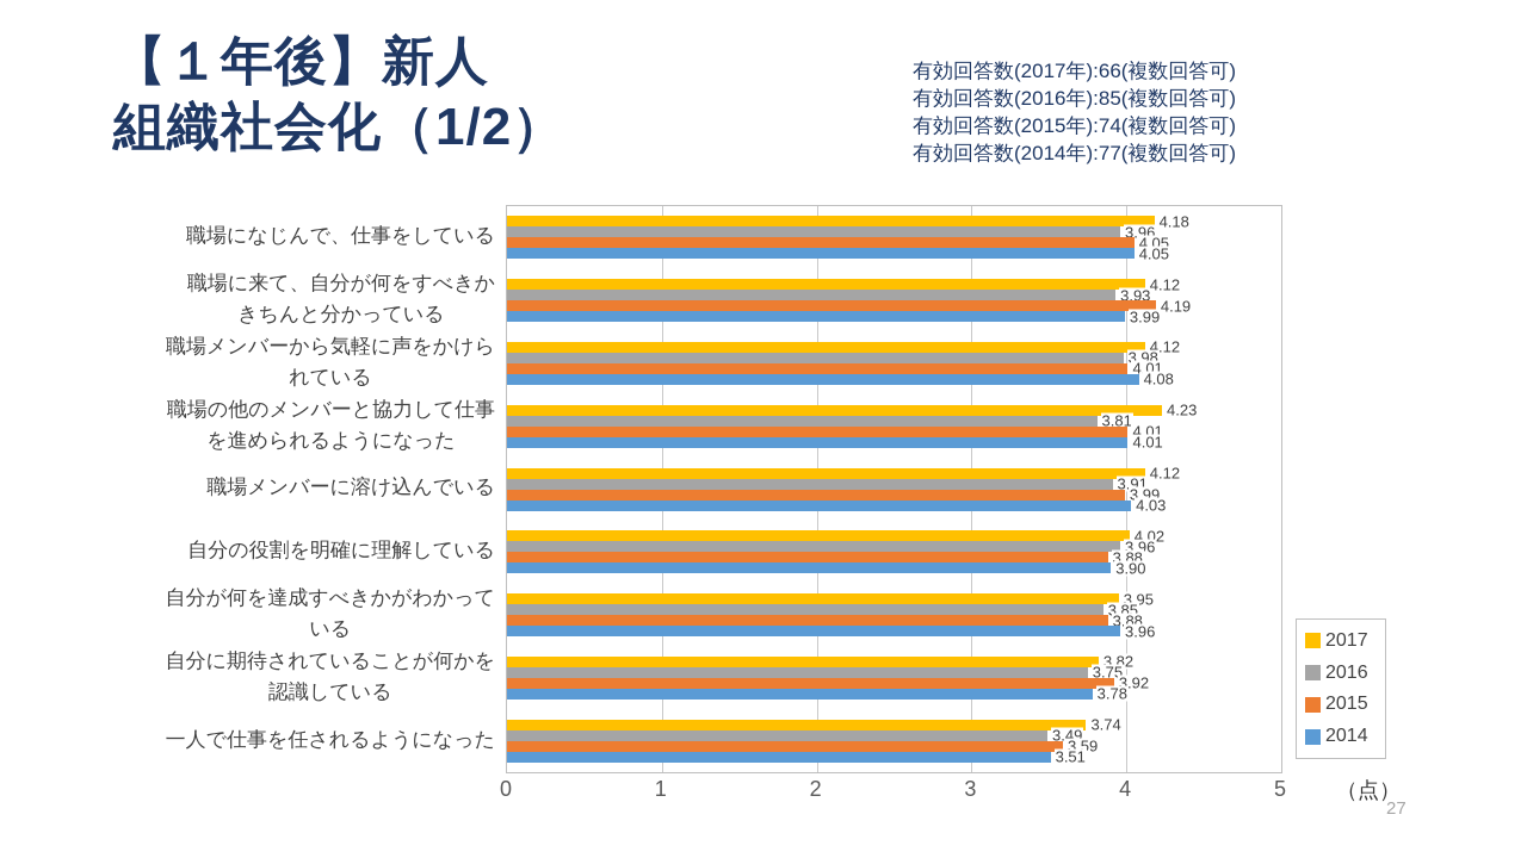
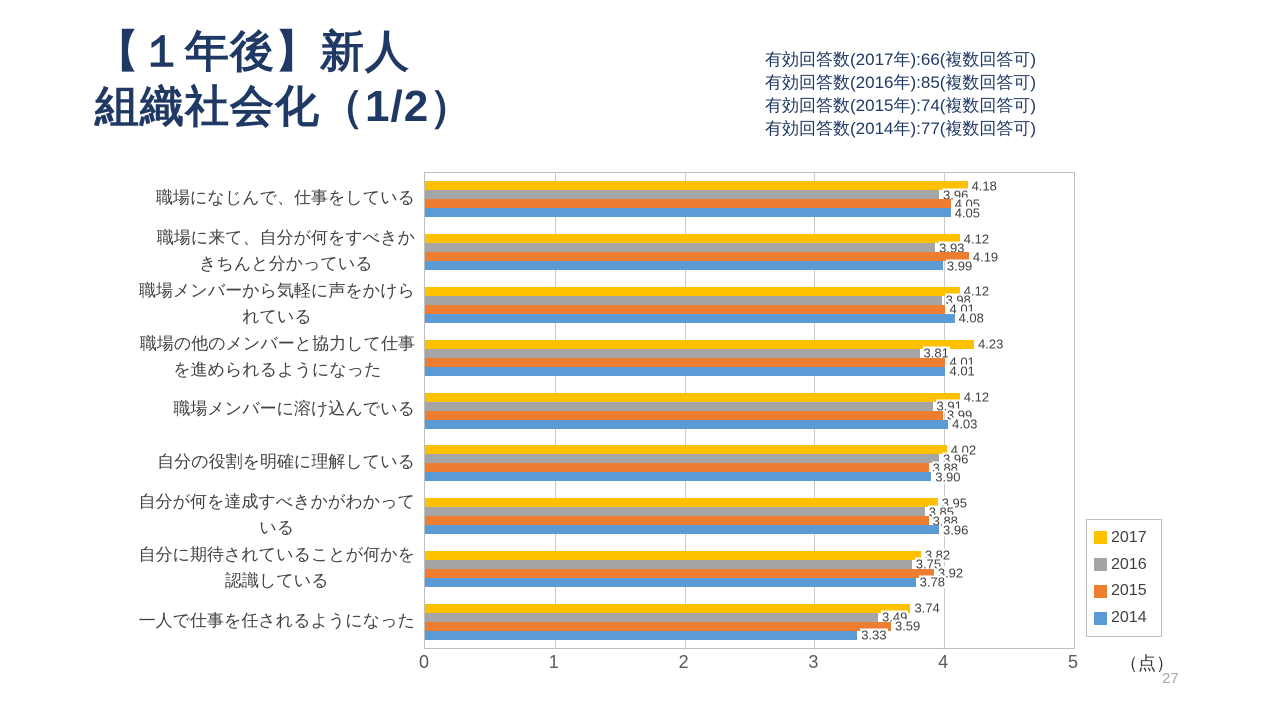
2014/一人で仕事を任されるようになった: 3.51 -> 3.33
